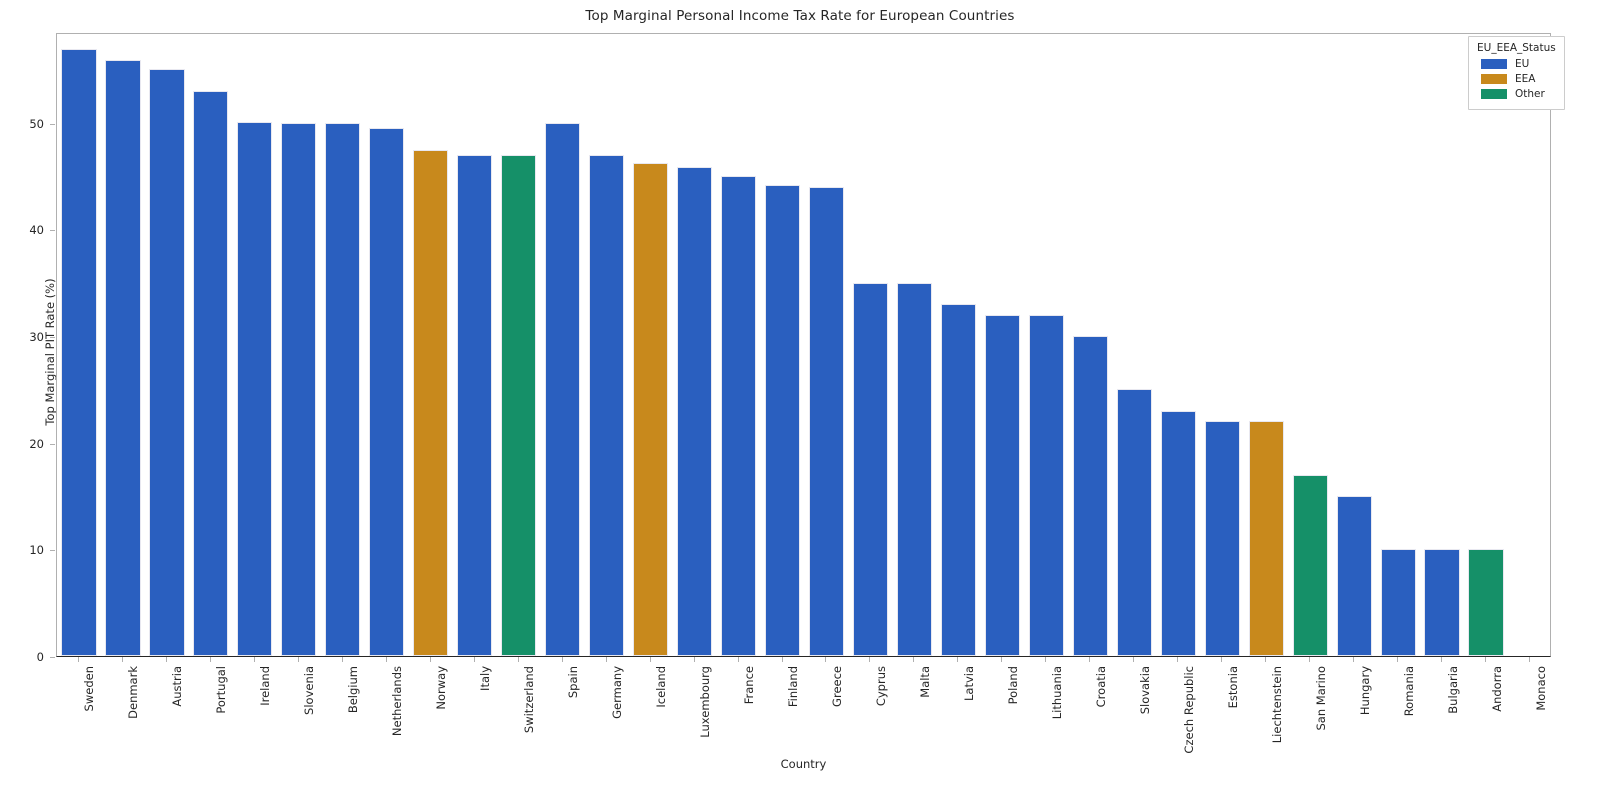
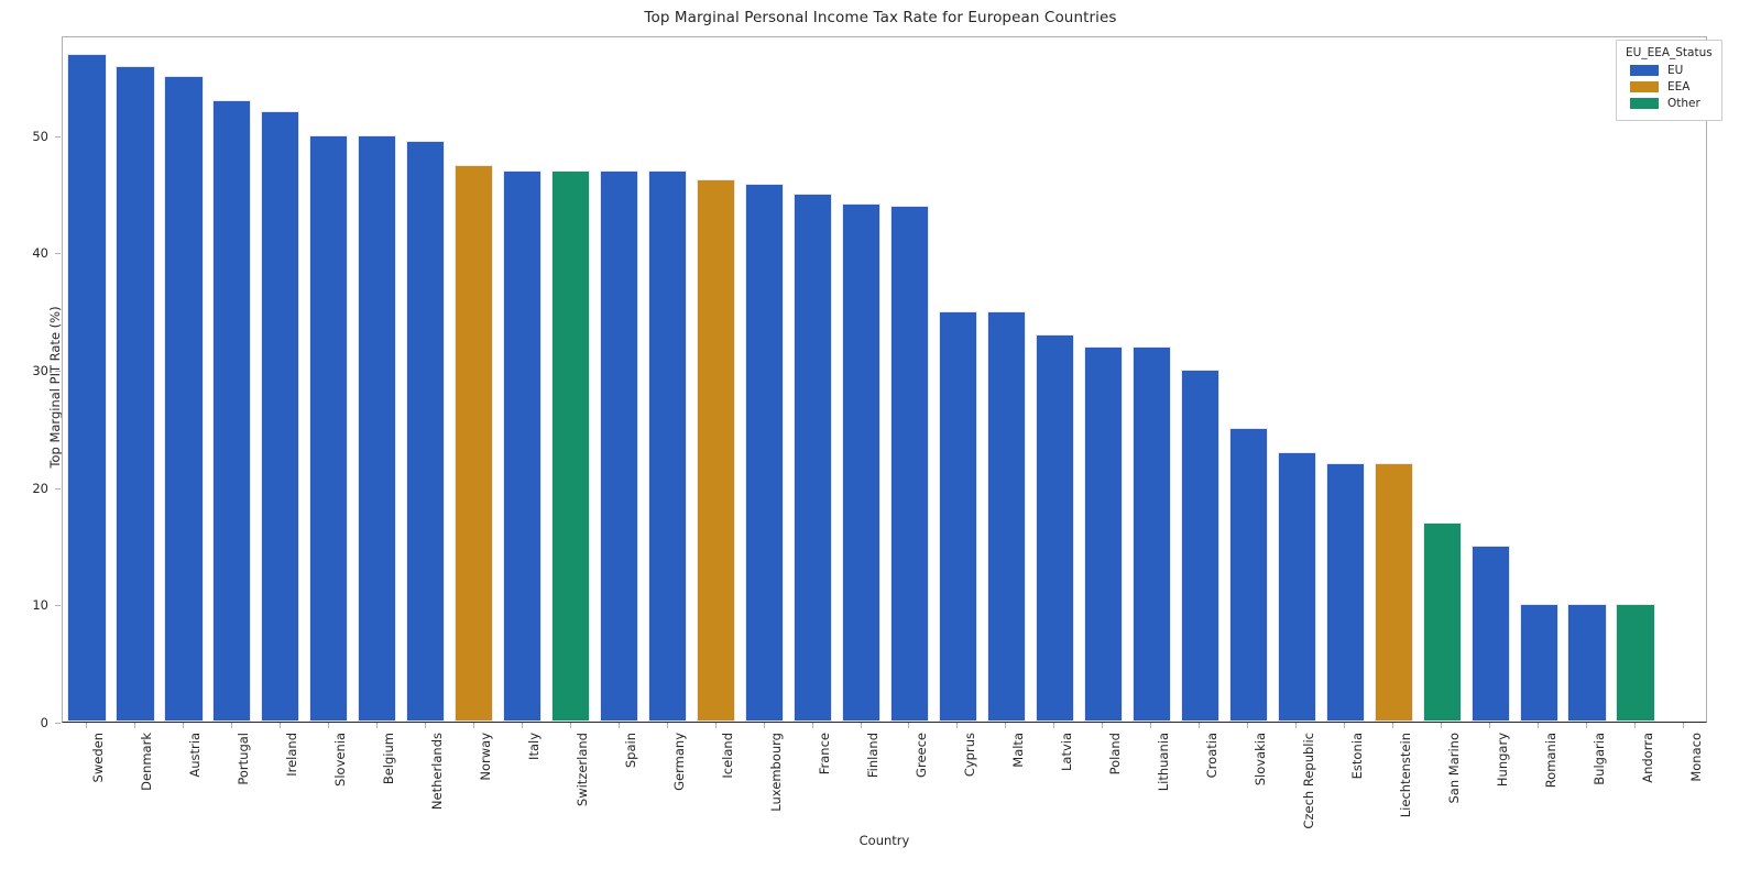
Ireland: 50.1 -> 52.0
Spain: 50.0 -> 47.0
